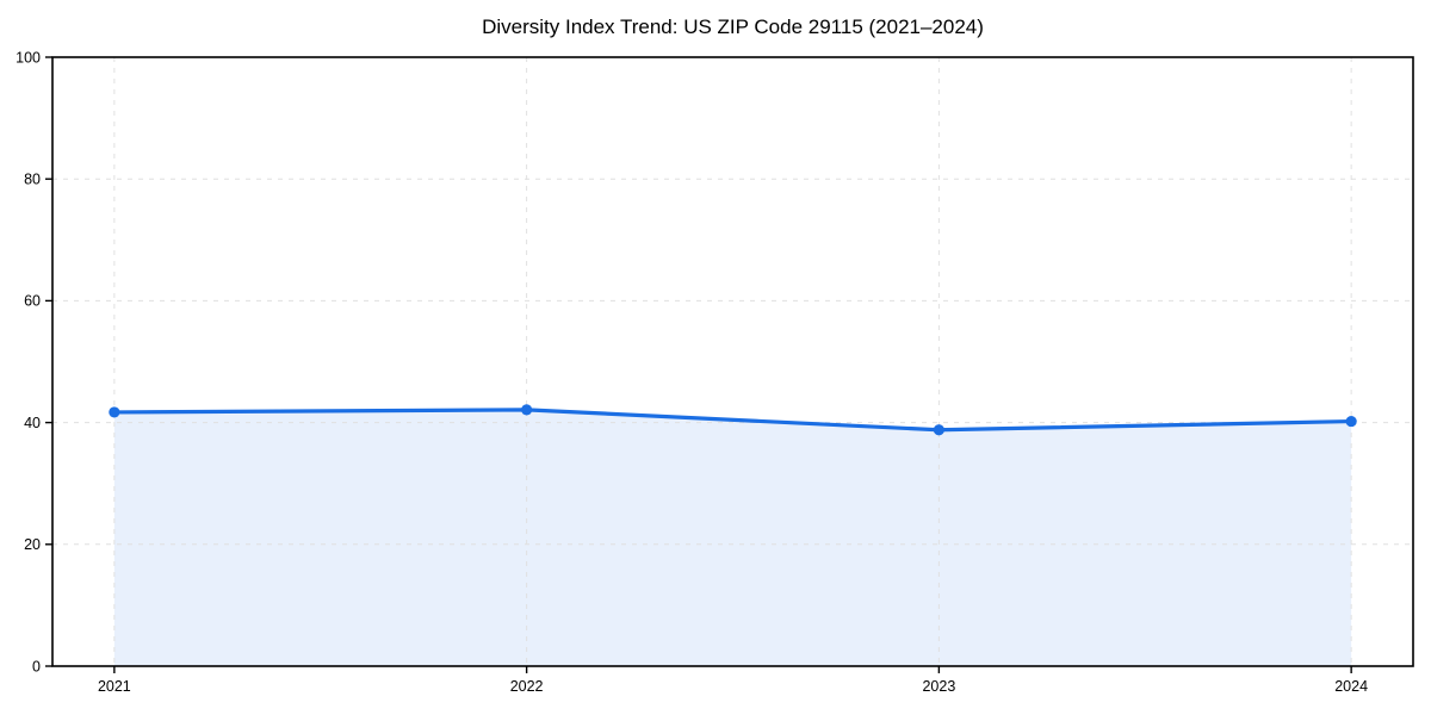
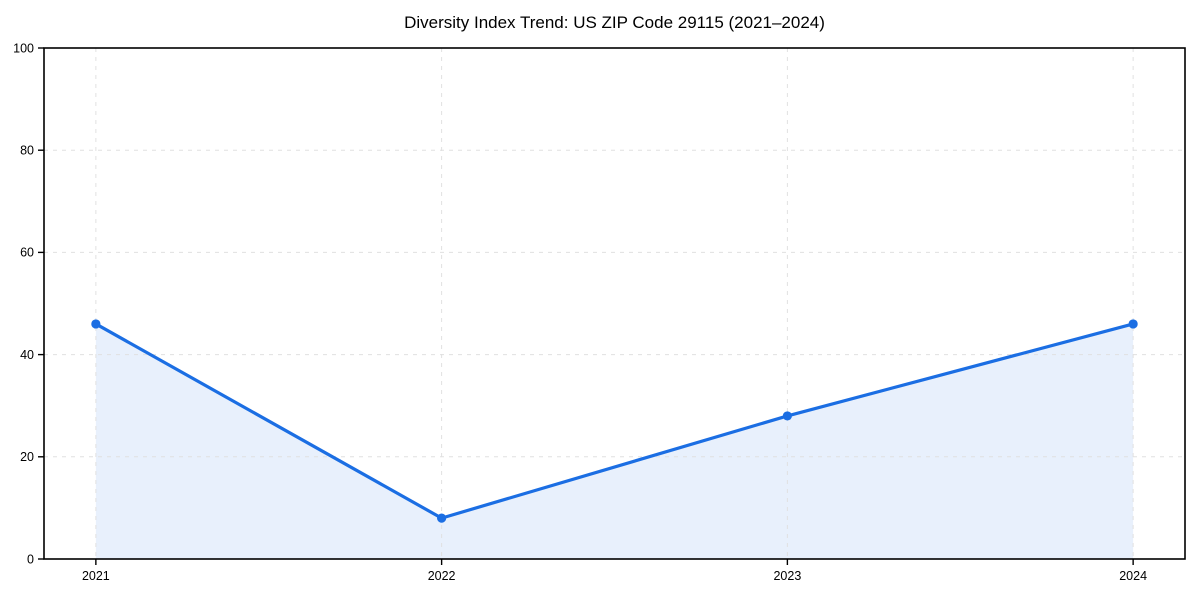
2021: 42 -> 46
2022: 42 -> 8
2023: 39 -> 28
2024: 40 -> 46
